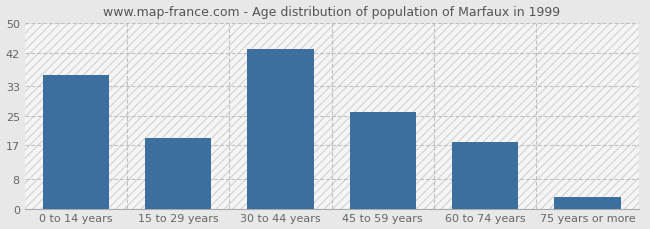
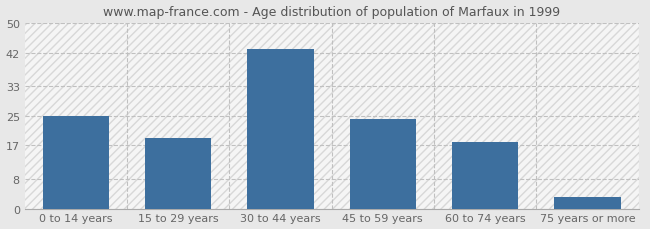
0 to 14 years: 36 -> 25
45 to 59 years: 26 -> 24
